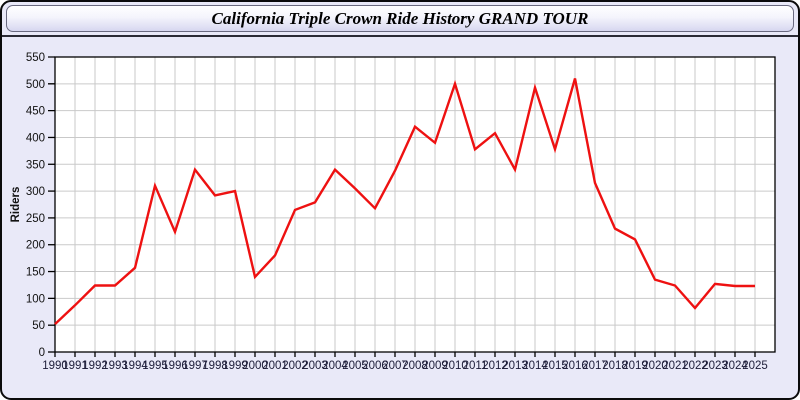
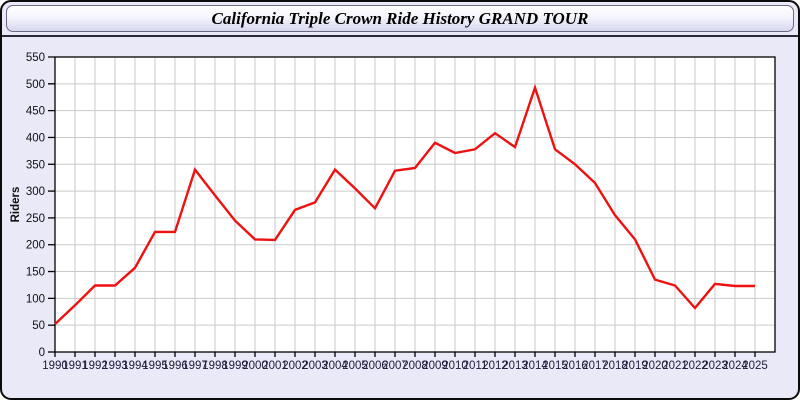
1995: 310 -> 220
1999: 300 -> 240
2000: 140 -> 210
2001: 180 -> 210
2008: 420 -> 340
2010: 500 -> 370
2013: 340 -> 380
2016: 510 -> 350
2018: 230 -> 260
